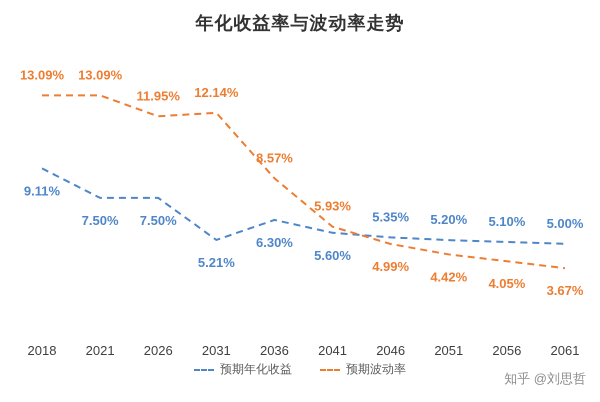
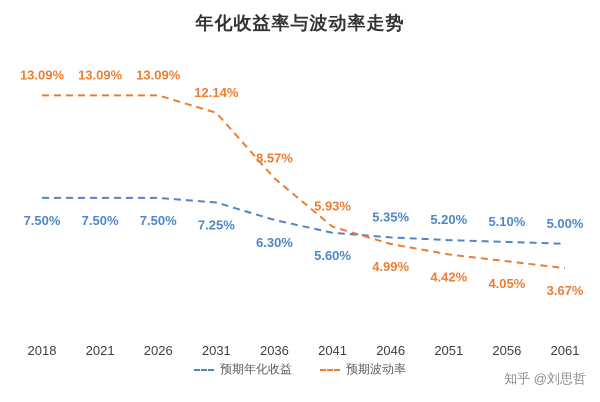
预期年化收益/2018: 9.11% -> 7.50%
预期波动率/2026: 11.95% -> 13.09%
预期年化收益/2031: 5.21% -> 7.25%
